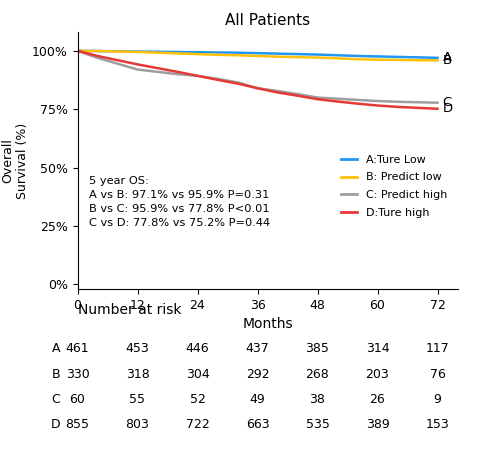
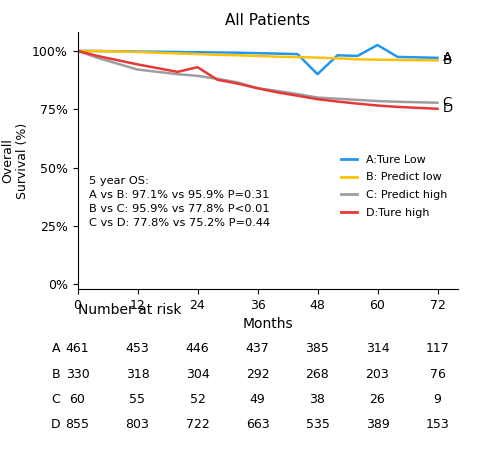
D:Ture high/24: 89.3% -> 93.0%
A:Ture Low/48: 98.4% -> 90.0%
A:Ture Low/60: 97.6% -> 102.5%
